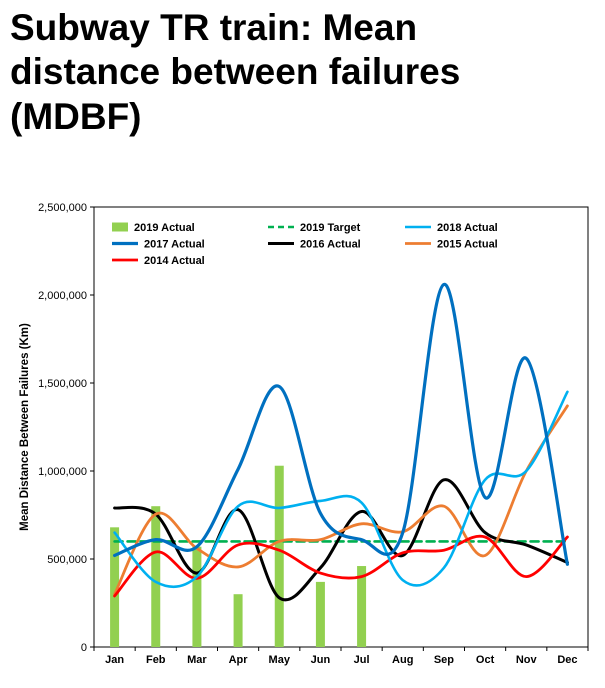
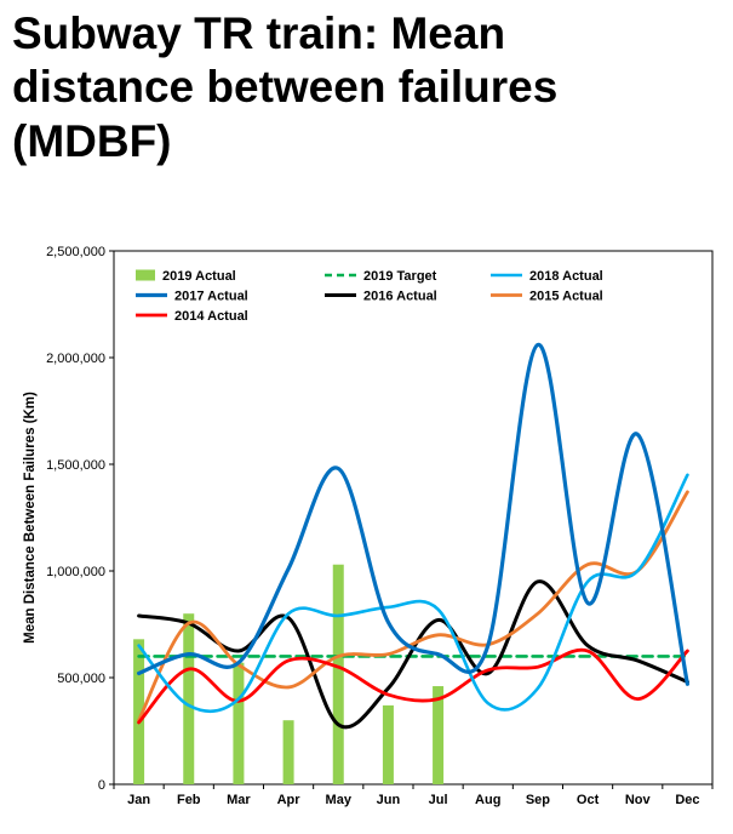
2016 Actual/Mar: 420000 -> 620000
2015 Actual/Oct: 520000 -> 1030000
